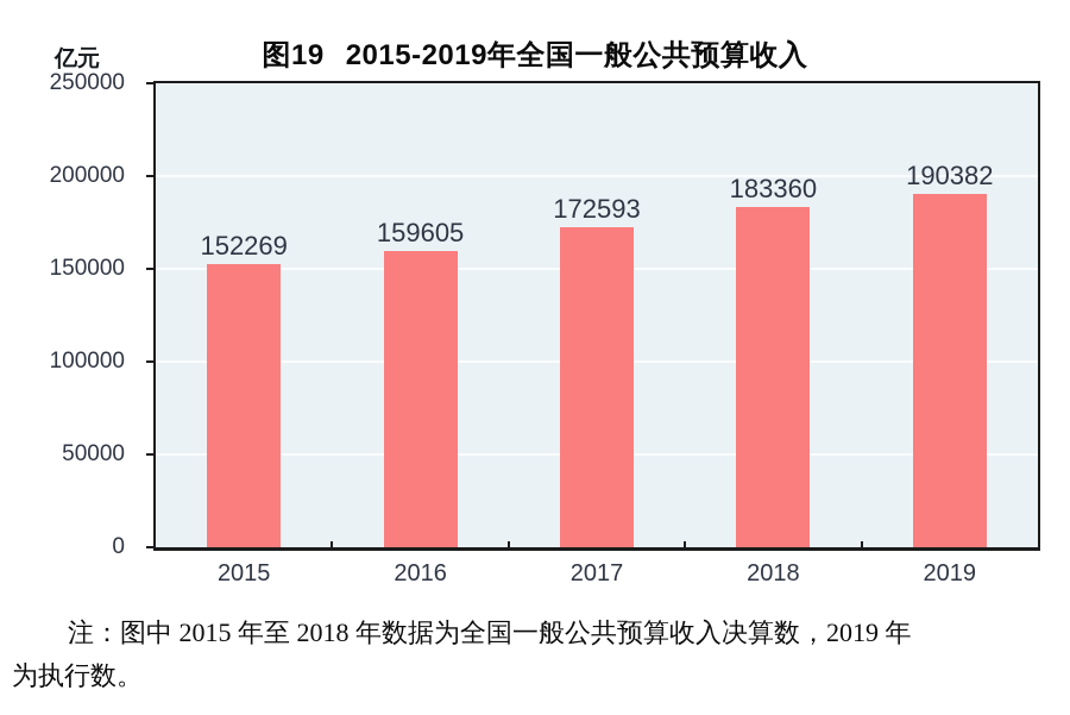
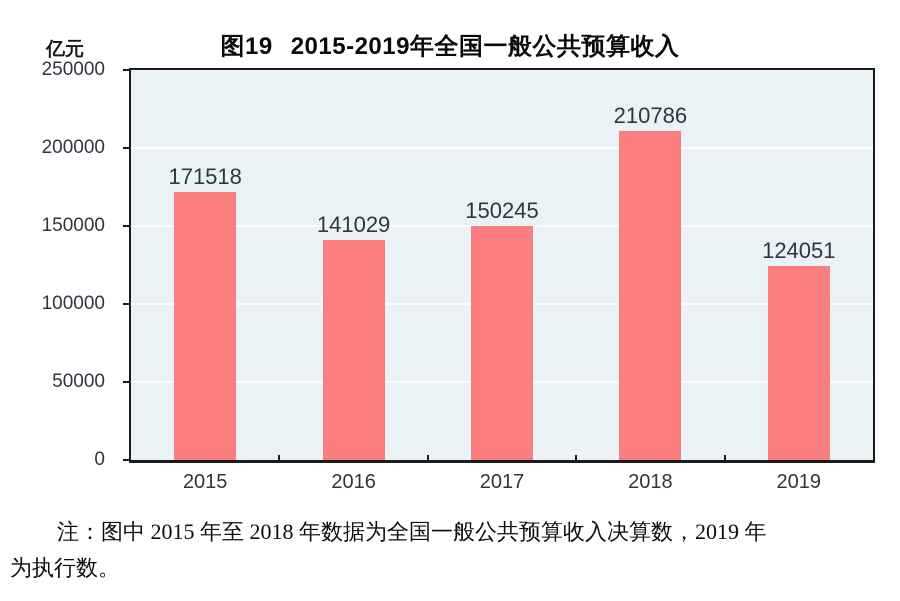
2015: 152269 -> 171518
2016: 159605 -> 141029
2017: 172593 -> 150245
2018: 183360 -> 210786
2019: 190382 -> 124051
